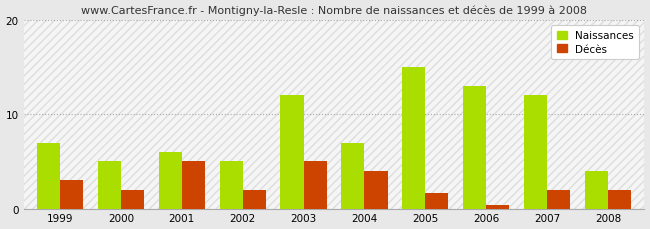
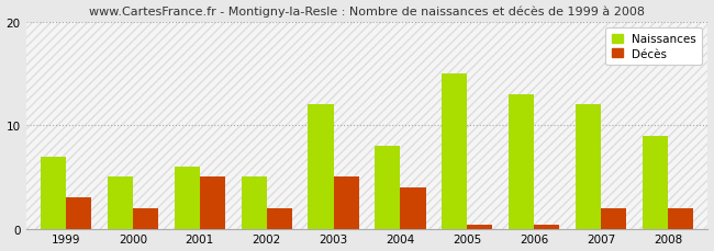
Naissances/2004: 7 -> 8
Décès/2005: 1.6 -> 0.4
Naissances/2008: 4 -> 9
